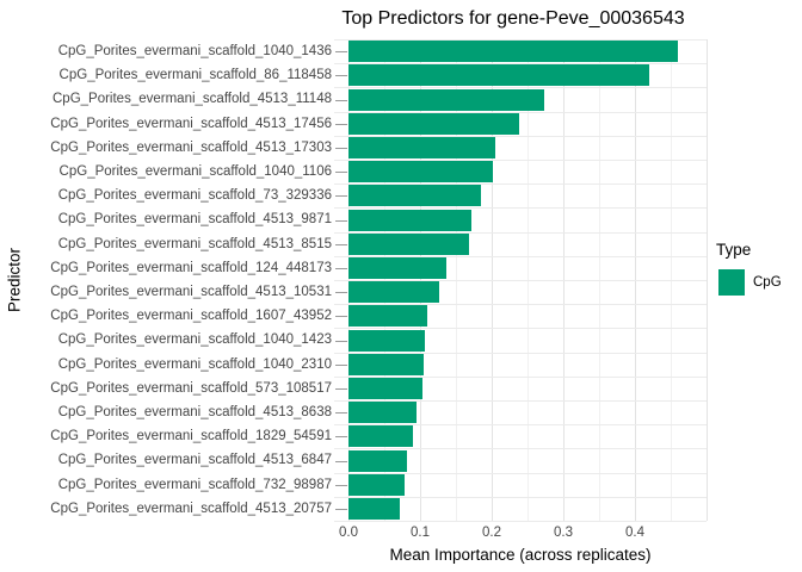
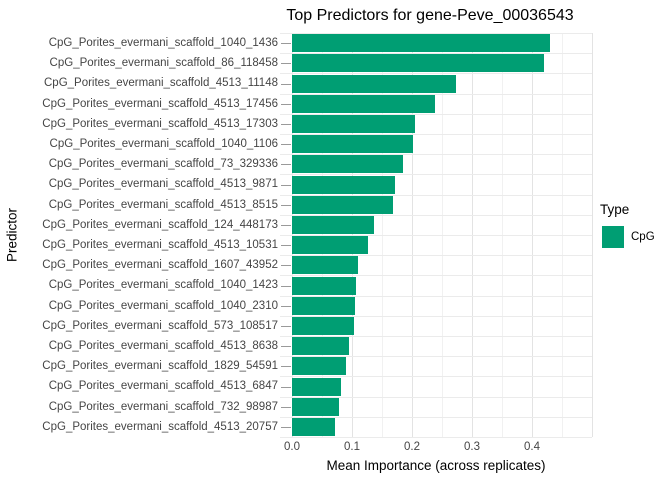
CpG_Porites_evermani_scaffold_1040_1436: 0.46 -> 0.43
